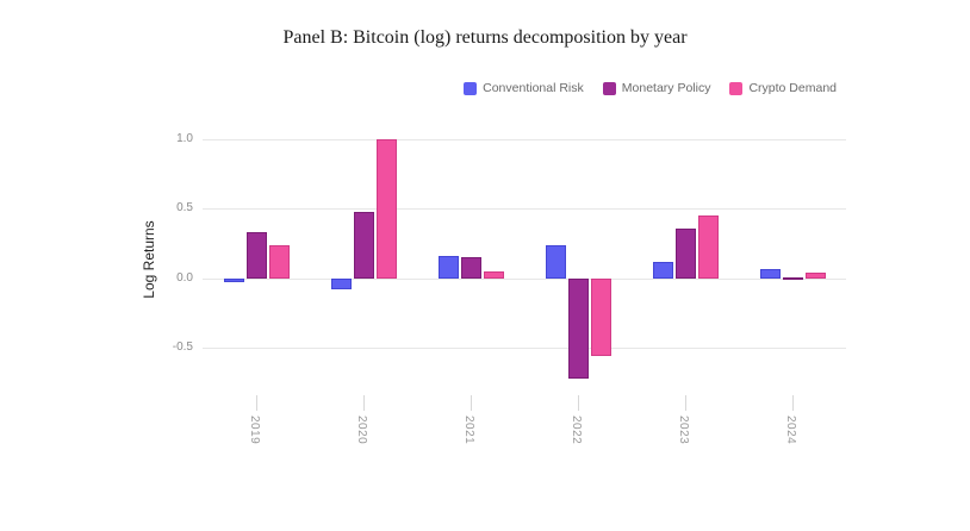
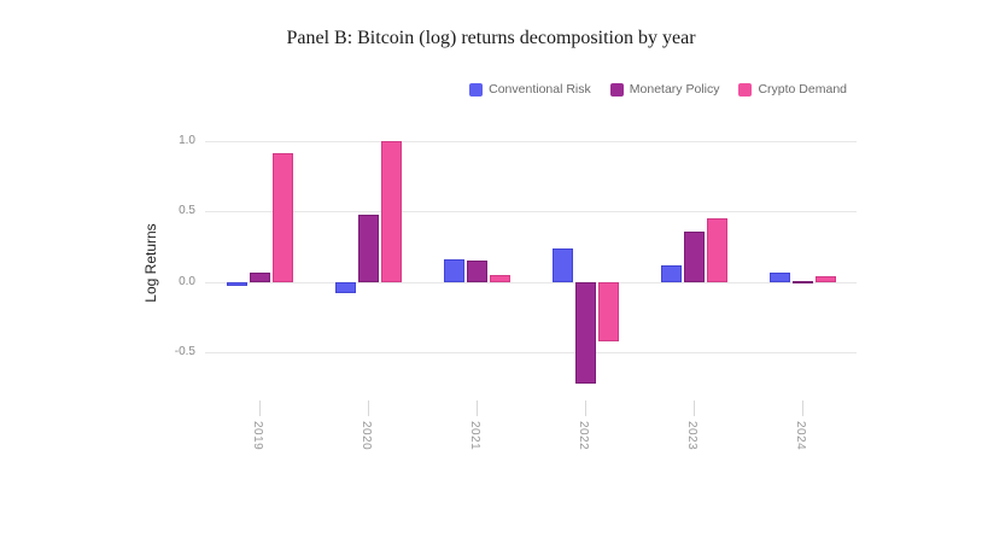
Monetary Policy/2019: 0.33 -> 0.07
Crypto Demand/2019: 0.24 -> 0.91
Crypto Demand/2022: -0.56 -> -0.42
